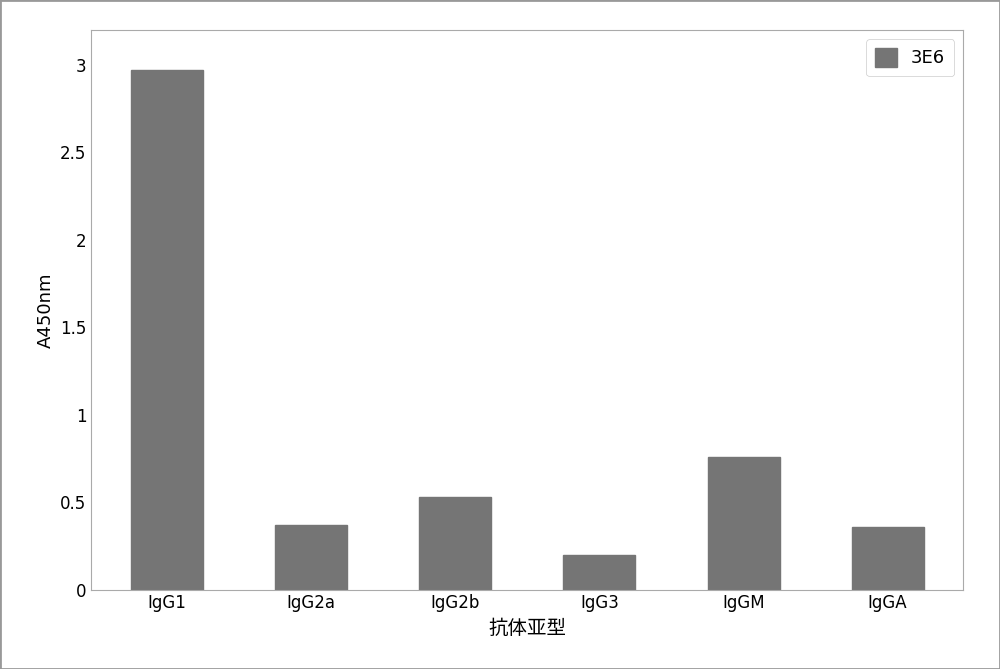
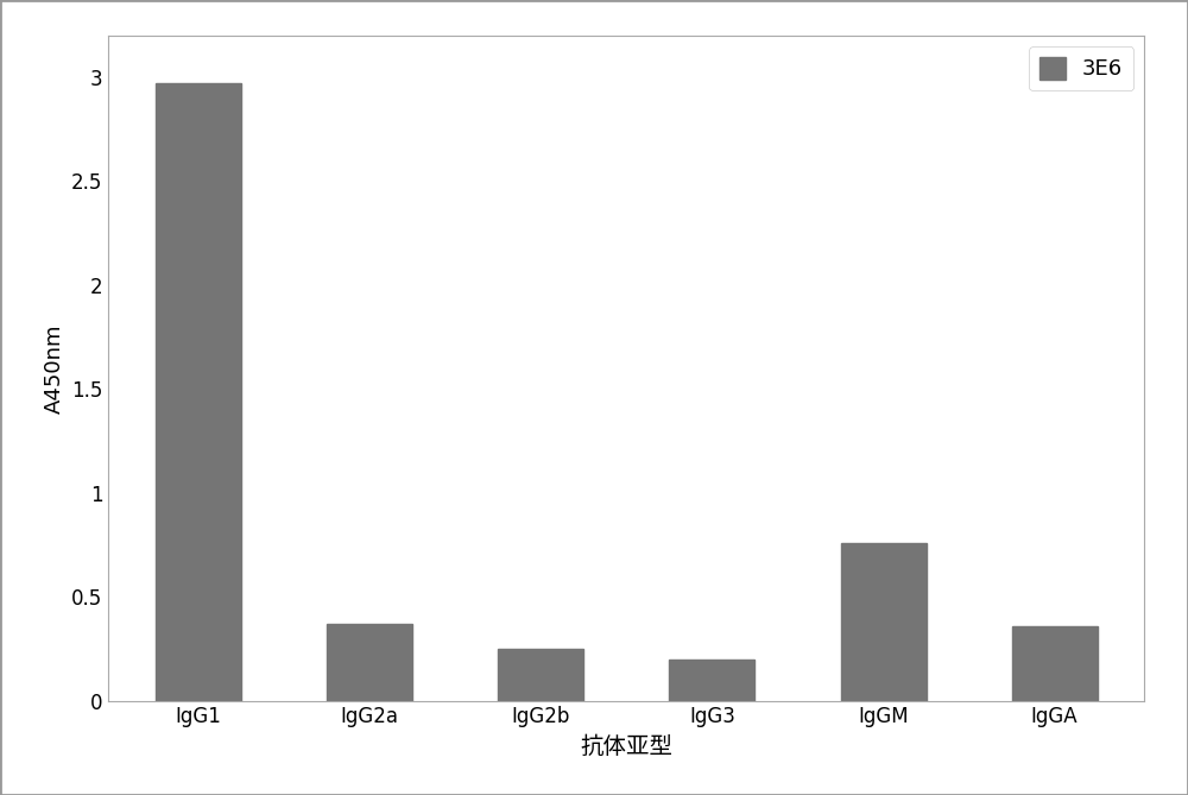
IgG2b: 0.53 -> 0.25
